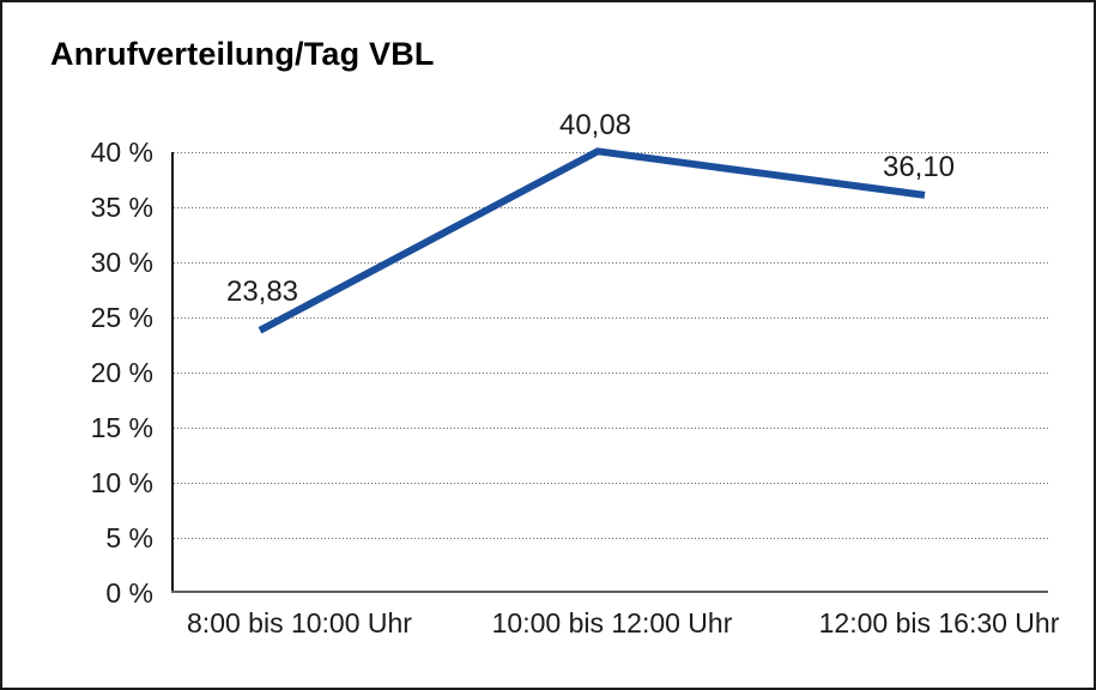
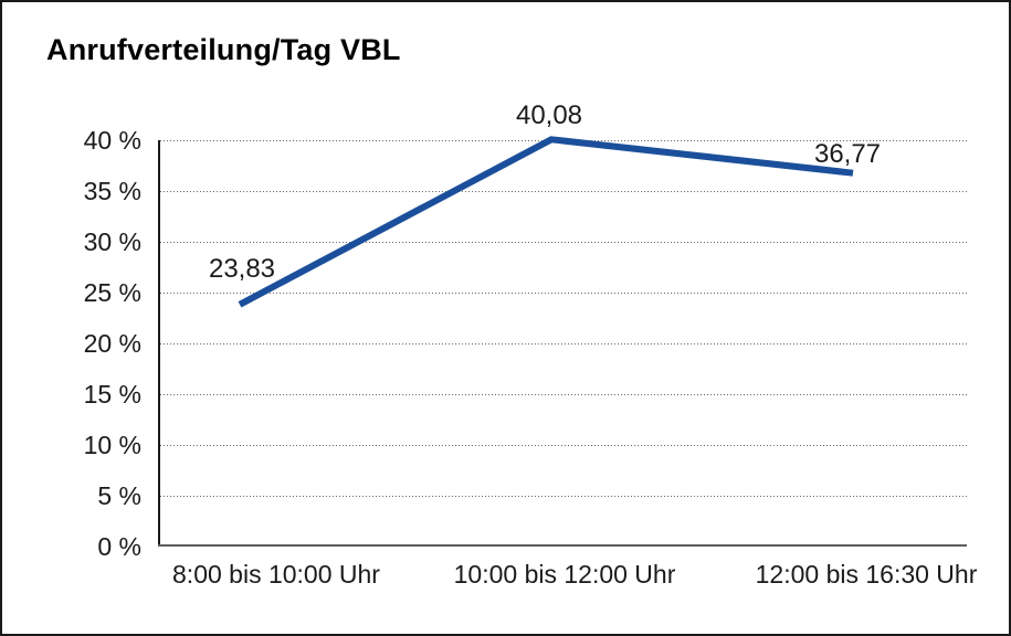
12:00 bis 16:30 Uhr: 36,10 -> 36,77
